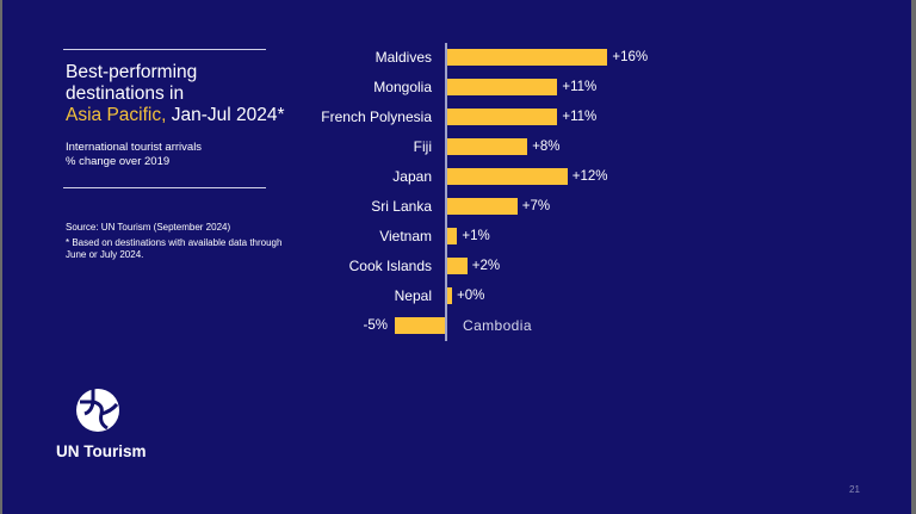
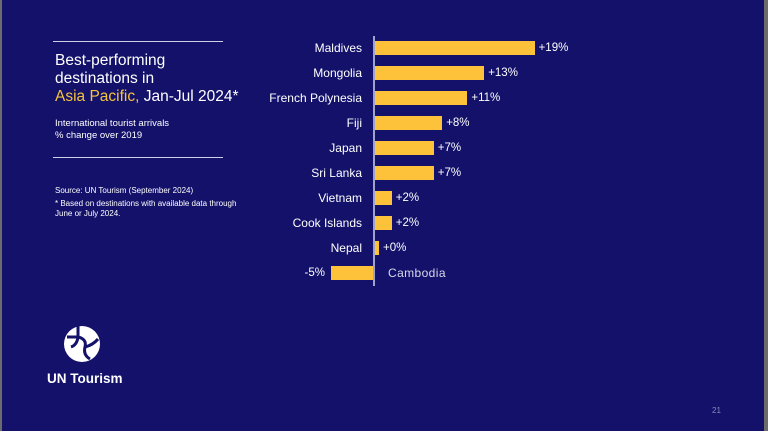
Maldives: +16% -> +19%
Mongolia: +11% -> +13%
Japan: +12% -> +7%
Vietnam: +1% -> +2%
